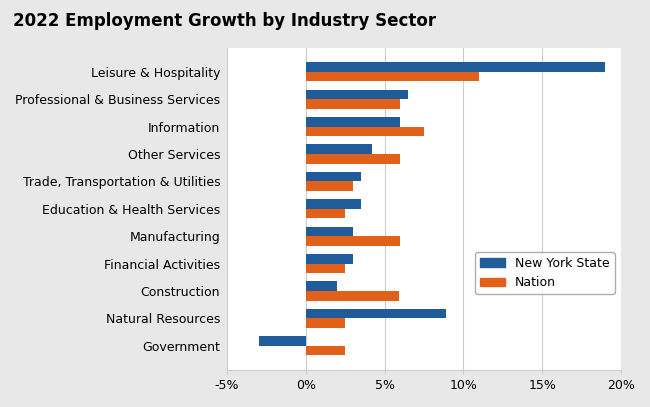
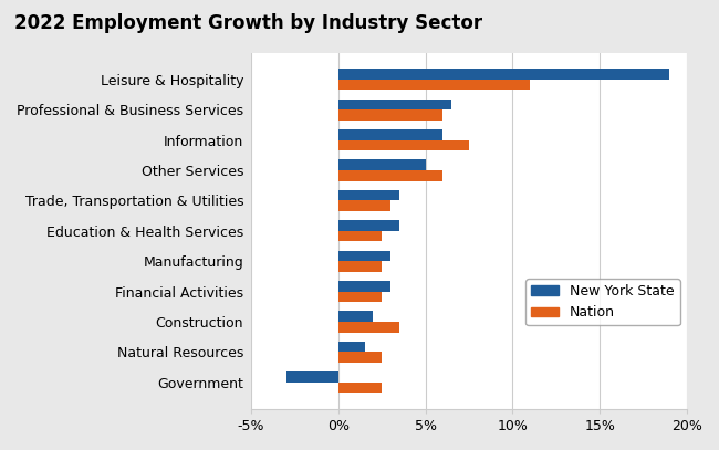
New York State/Other Services: 4.2% -> 5.0%
Nation/Manufacturing: 6.0% -> 2.5%
Nation/Construction: 5.9% -> 3.5%
New York State/Natural Resources: 8.9% -> 1.5%
